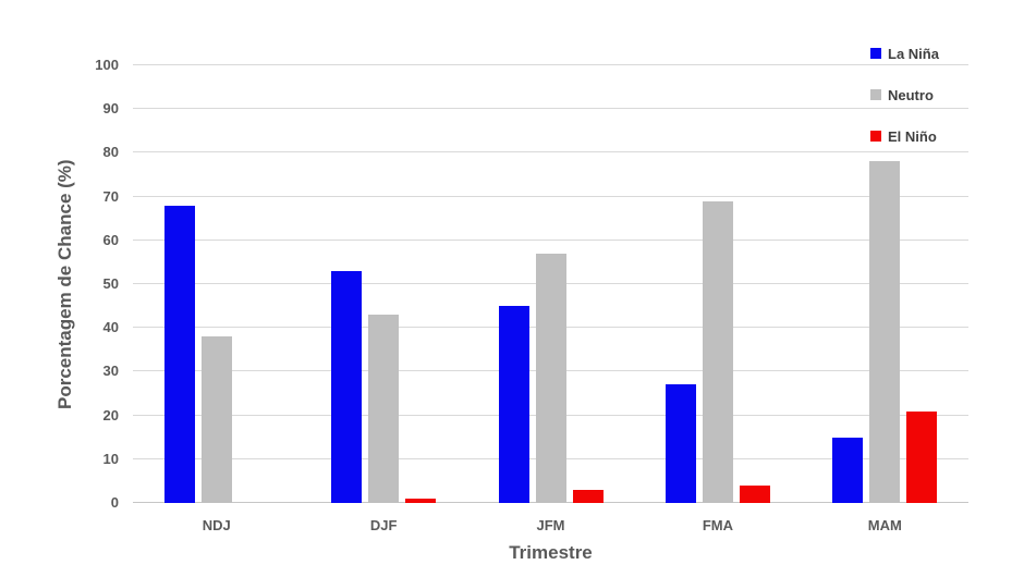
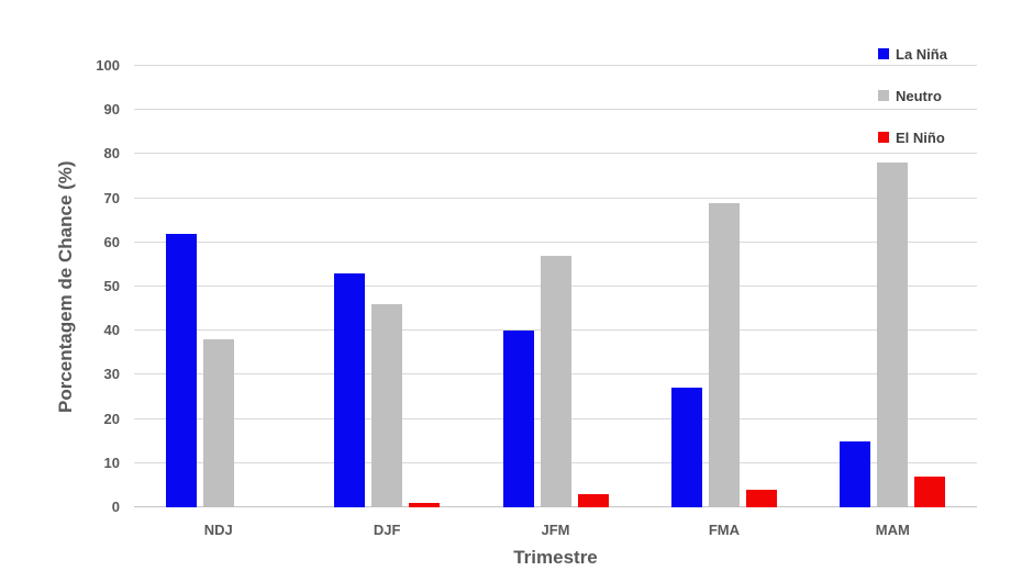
La Niña/NDJ: 68 -> 62
Neutro/DJF: 43 -> 46
La Niña/JFM: 45 -> 40
El Niño/MAM: 21 -> 7
